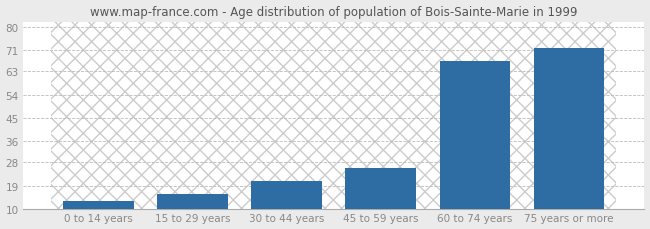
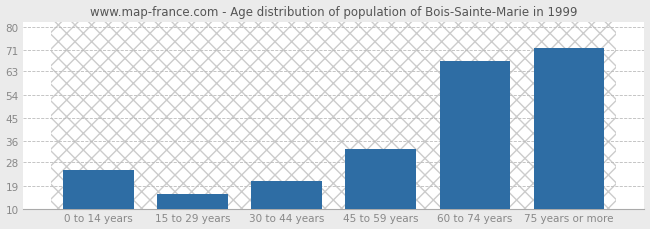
0 to 14 years: 13 -> 25
45 to 59 years: 26 -> 33
